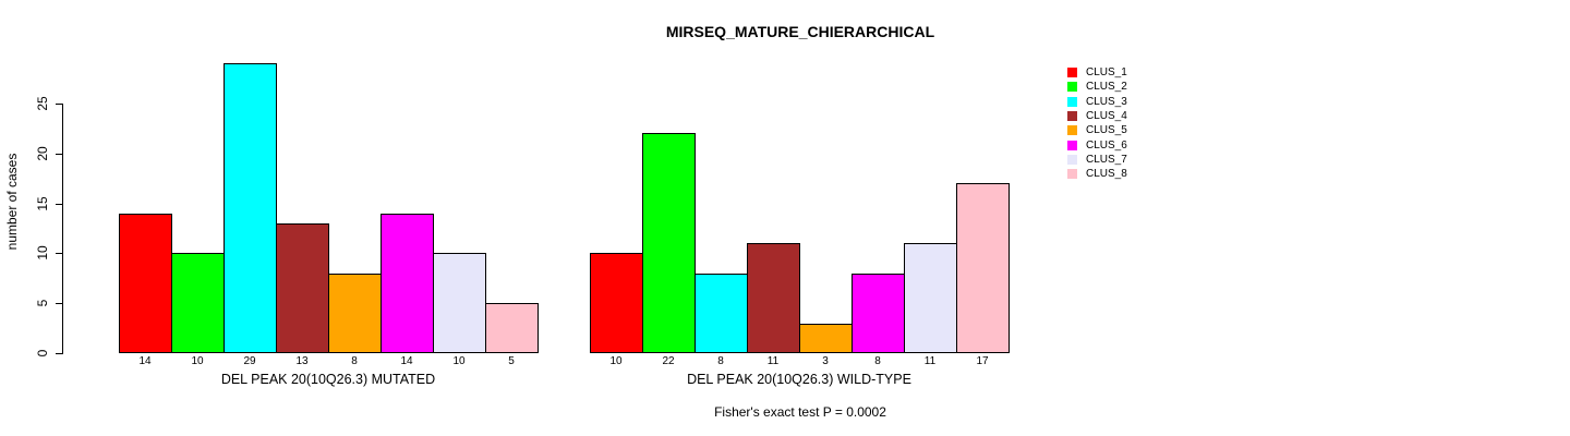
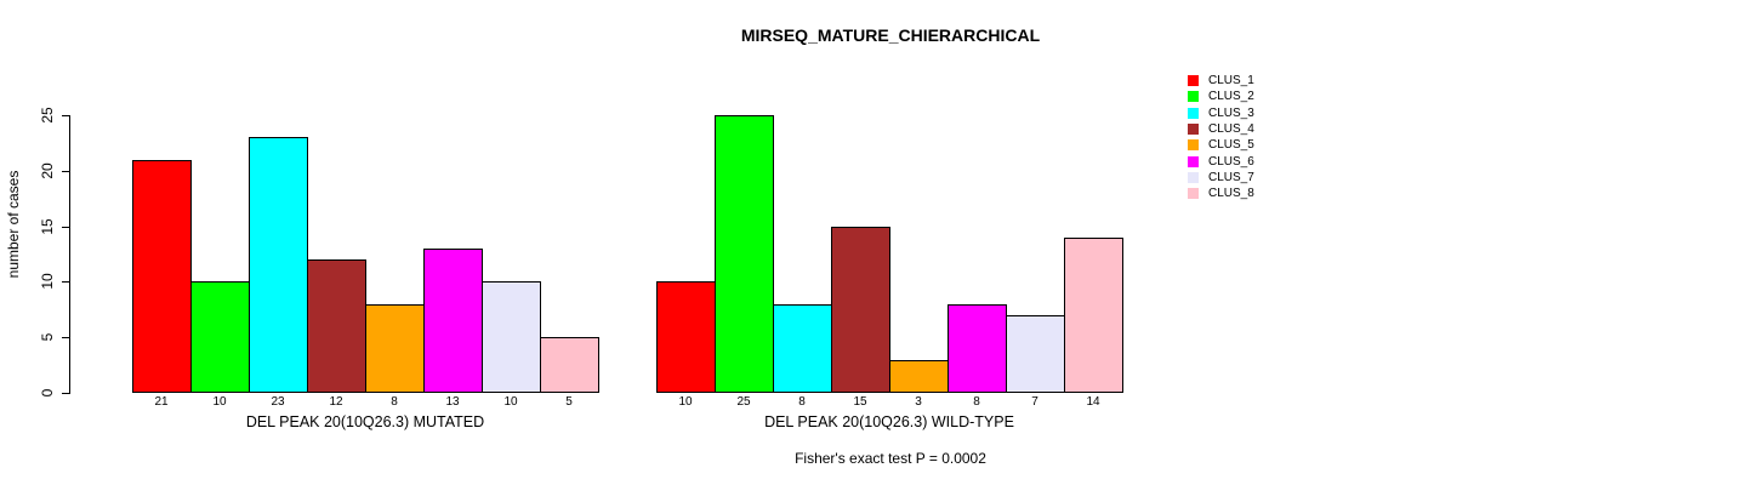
CLUS_1/DEL PEAK 20(10Q26.3) MUTATED: 14 -> 21
CLUS_3/DEL PEAK 20(10Q26.3) MUTATED: 29 -> 23
CLUS_4/DEL PEAK 20(10Q26.3) MUTATED: 13 -> 12
CLUS_6/DEL PEAK 20(10Q26.3) MUTATED: 14 -> 13
CLUS_2/DEL PEAK 20(10Q26.3) WILD-TYPE: 22 -> 25
CLUS_4/DEL PEAK 20(10Q26.3) WILD-TYPE: 11 -> 15
CLUS_7/DEL PEAK 20(10Q26.3) WILD-TYPE: 11 -> 7
CLUS_8/DEL PEAK 20(10Q26.3) WILD-TYPE: 17 -> 14
